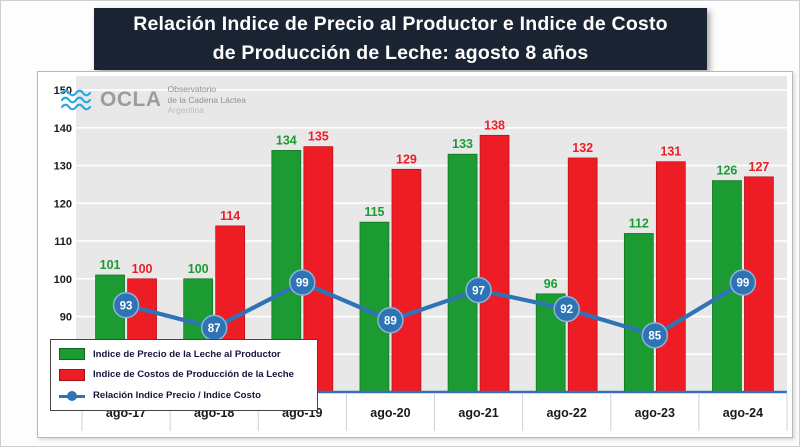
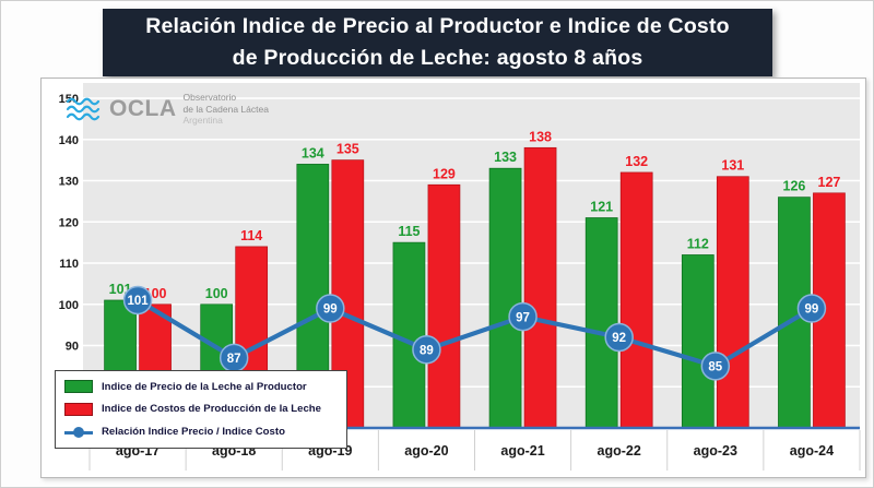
Relación Indice Precio / Indice Costo/ago-17: 93 -> 101
Indice de Precio de la Leche al Productor/ago-22: 96 -> 121
